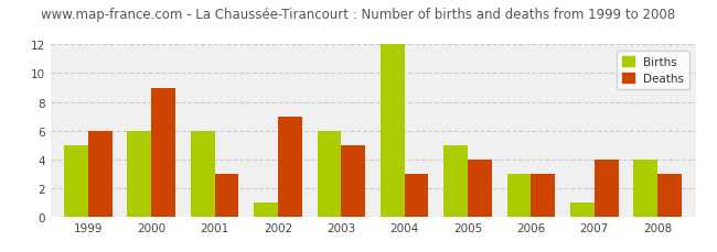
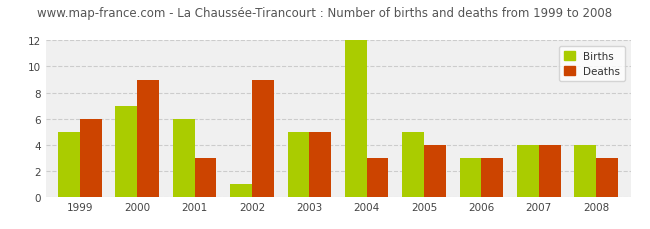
Births/2000: 6 -> 7
Deaths/2002: 7 -> 9
Births/2003: 6 -> 5
Births/2007: 1 -> 4
